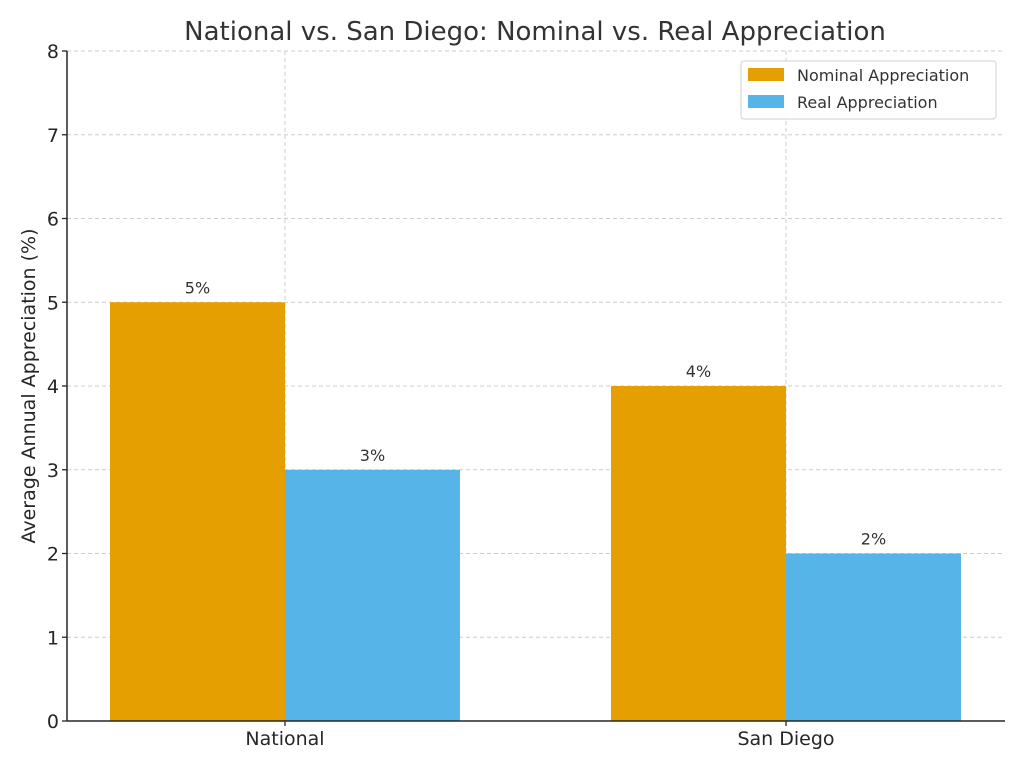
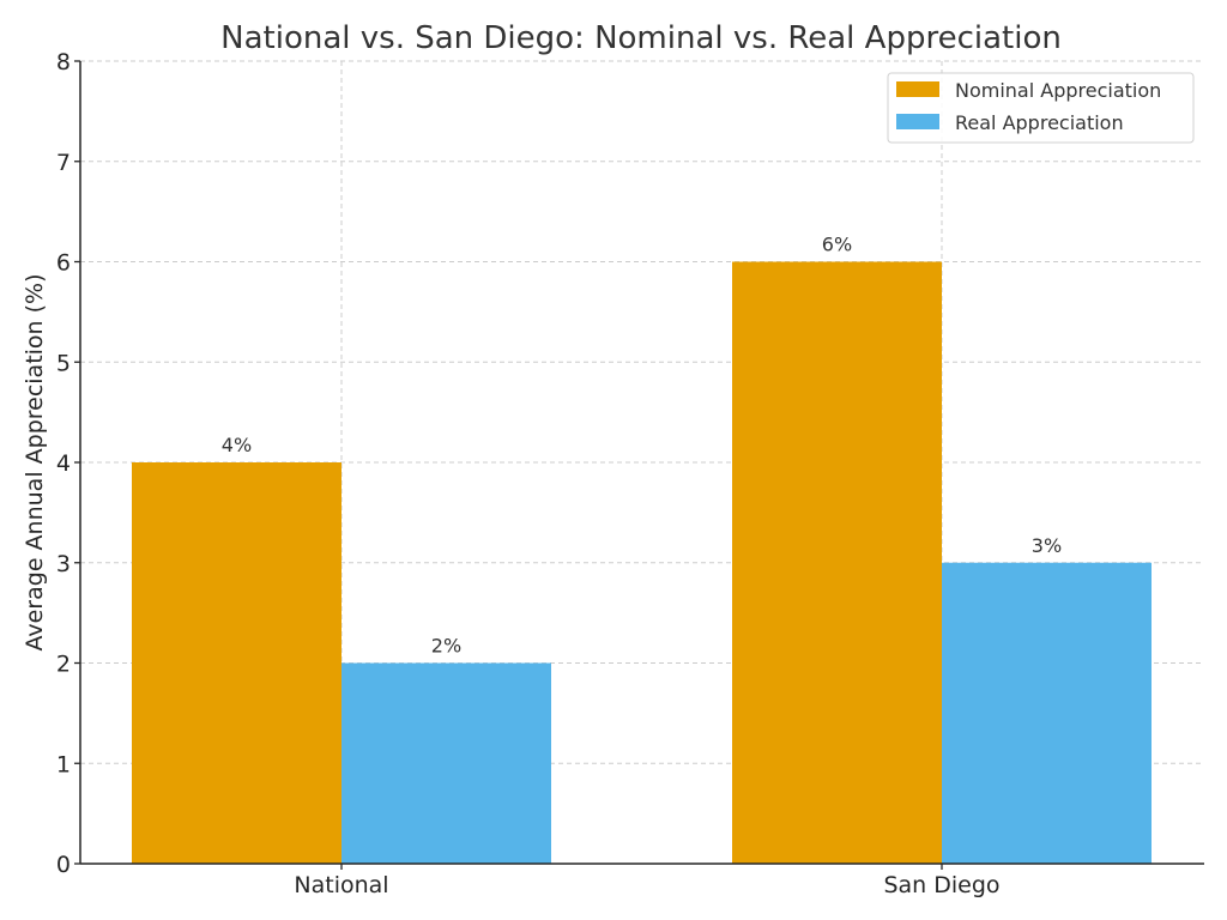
Nominal Appreciation/National: 5% -> 4%
Real Appreciation/National: 3% -> 2%
Nominal Appreciation/San Diego: 4% -> 6%
Real Appreciation/San Diego: 2% -> 3%
